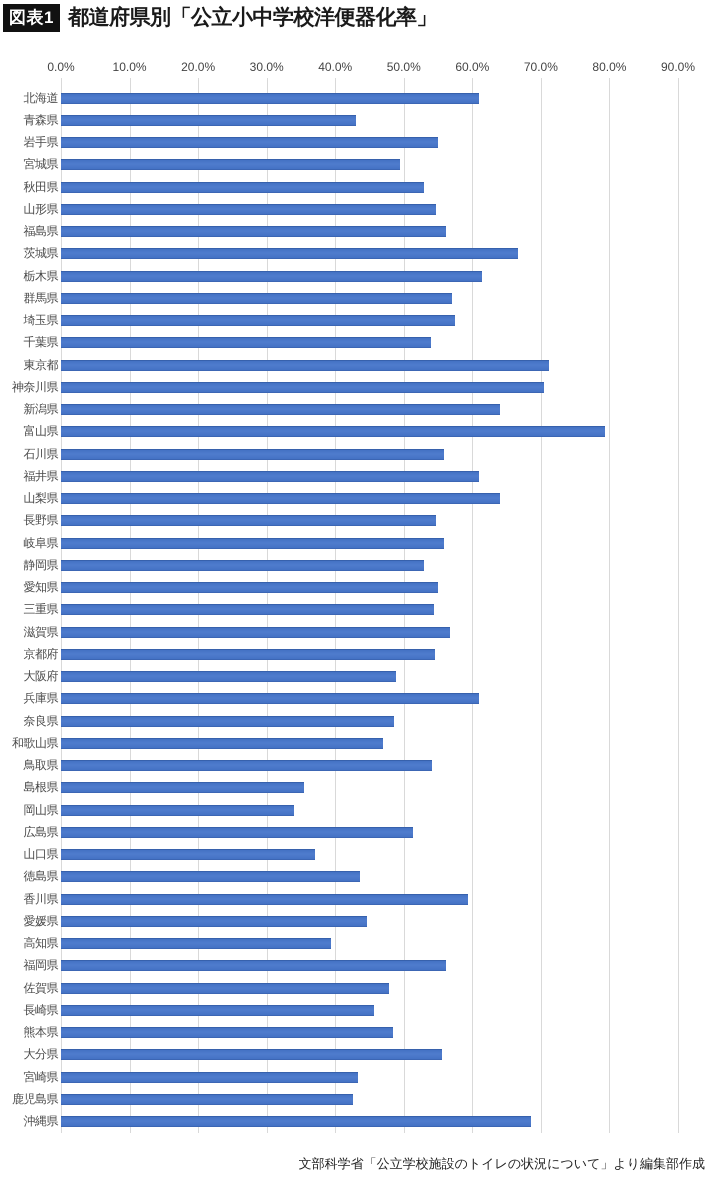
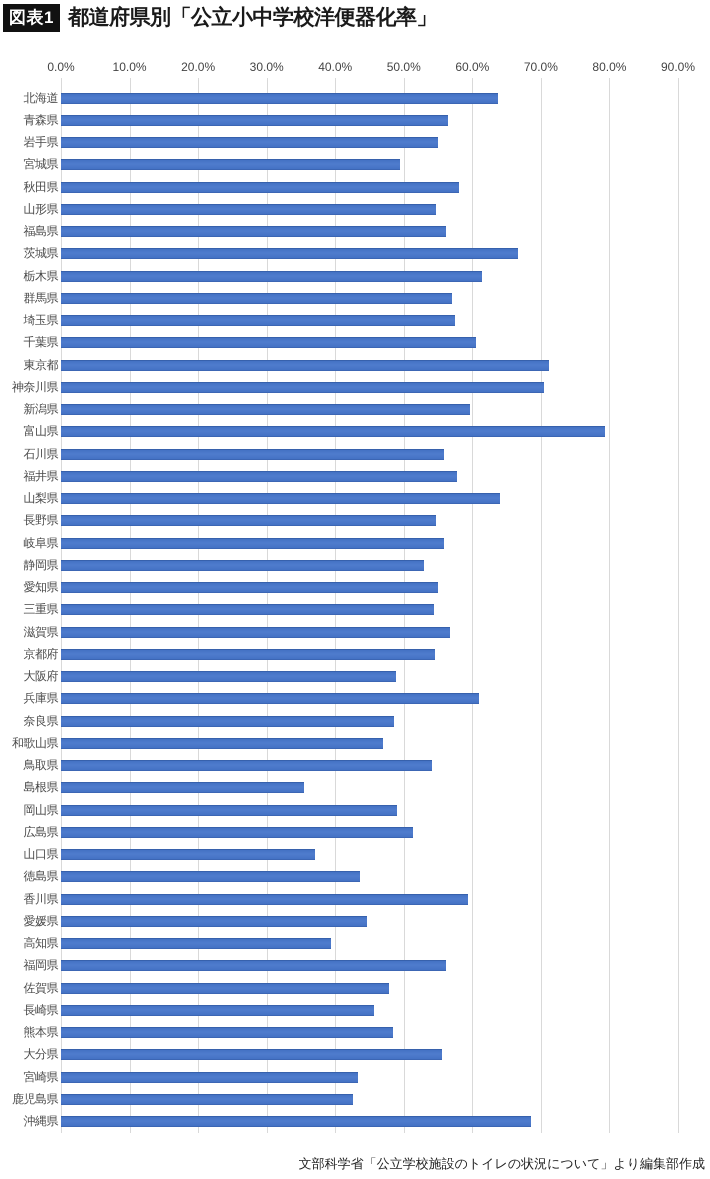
北海道: 61% -> 64%
青森県: 43% -> 56%
秋田県: 53% -> 58%
千葉県: 54% -> 61%
新潟県: 64% -> 60%
福井県: 61% -> 58%
岡山県: 34% -> 49%
